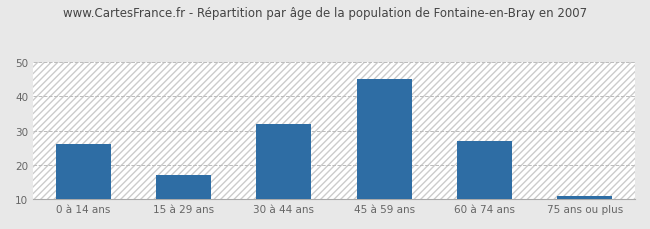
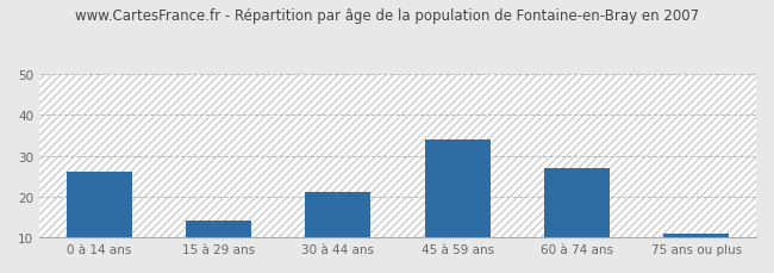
15 à 29 ans: 17 -> 14
30 à 44 ans: 32 -> 21
45 à 59 ans: 45 -> 34
